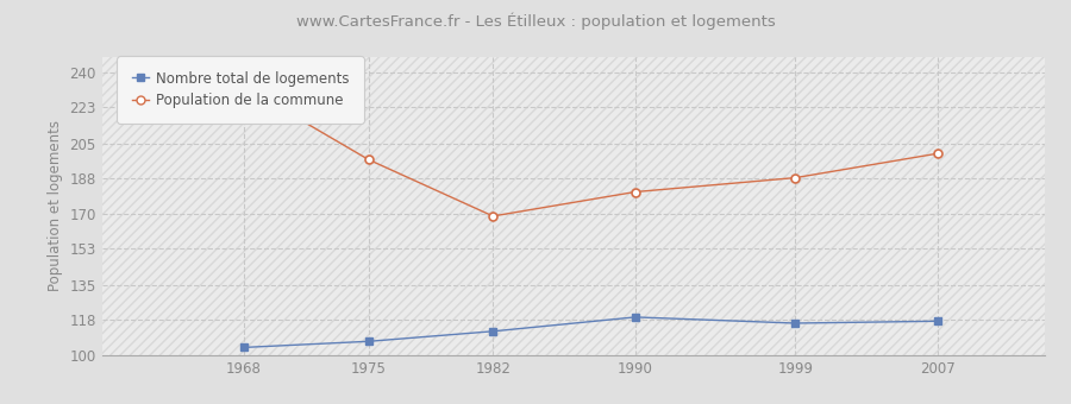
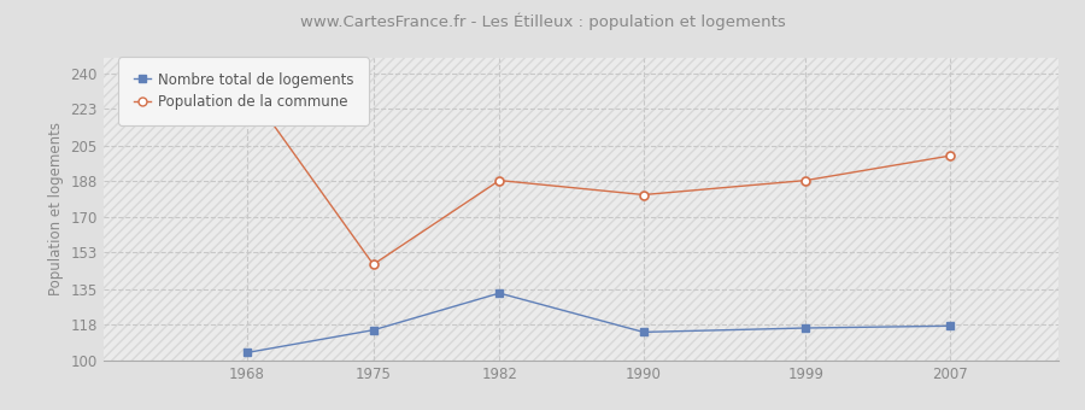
Nombre total de logements/1975: 107 -> 115
Population de la commune/1975: 197 -> 147
Nombre total de logements/1982: 112 -> 133
Population de la commune/1982: 169 -> 188
Nombre total de logements/1990: 119 -> 114
